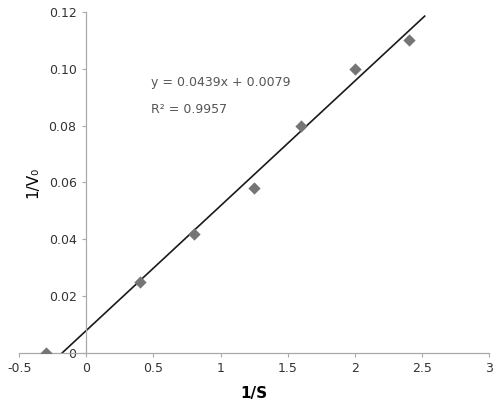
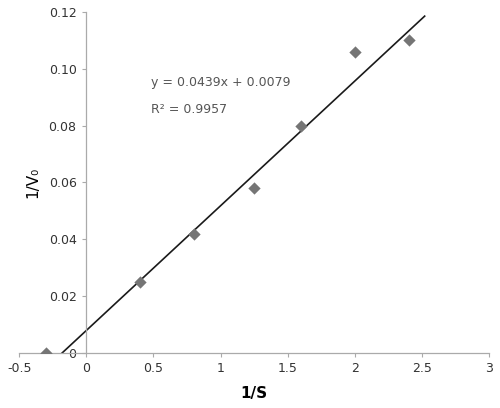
2: 0.100 -> 0.106
